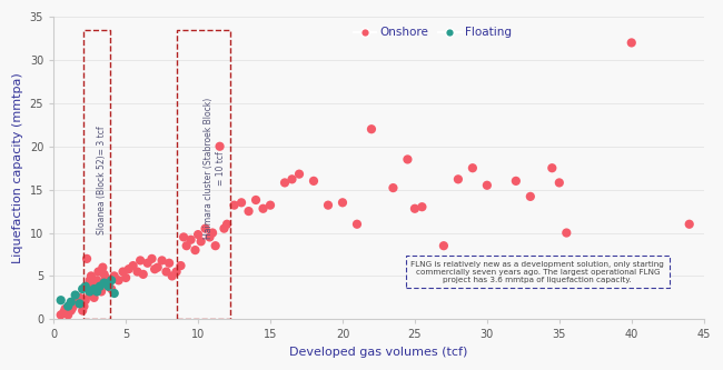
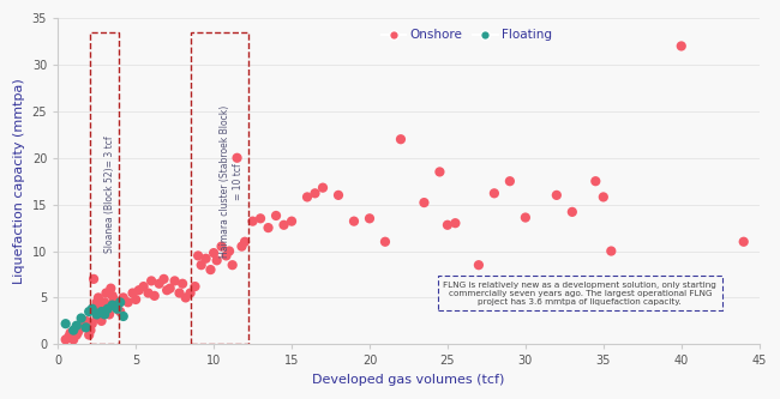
Onshore/30: 15.5 -> 13.6
